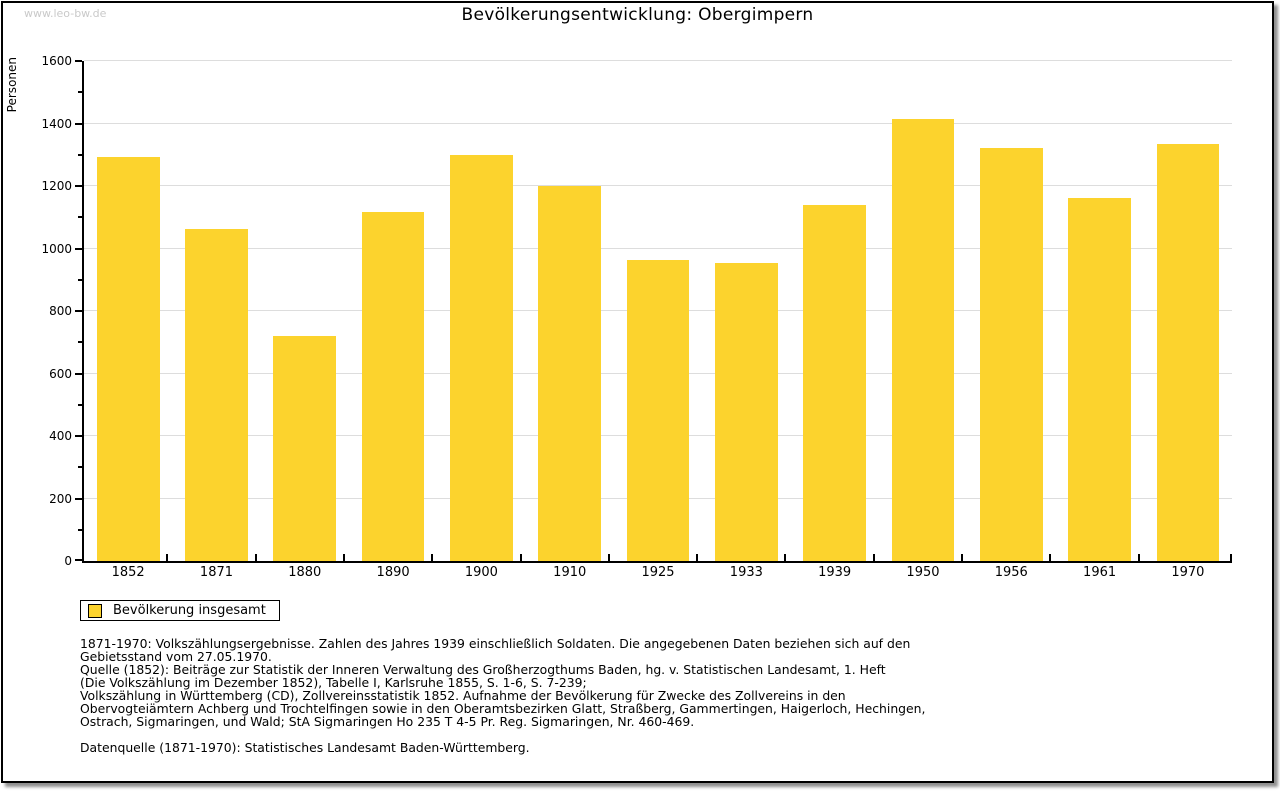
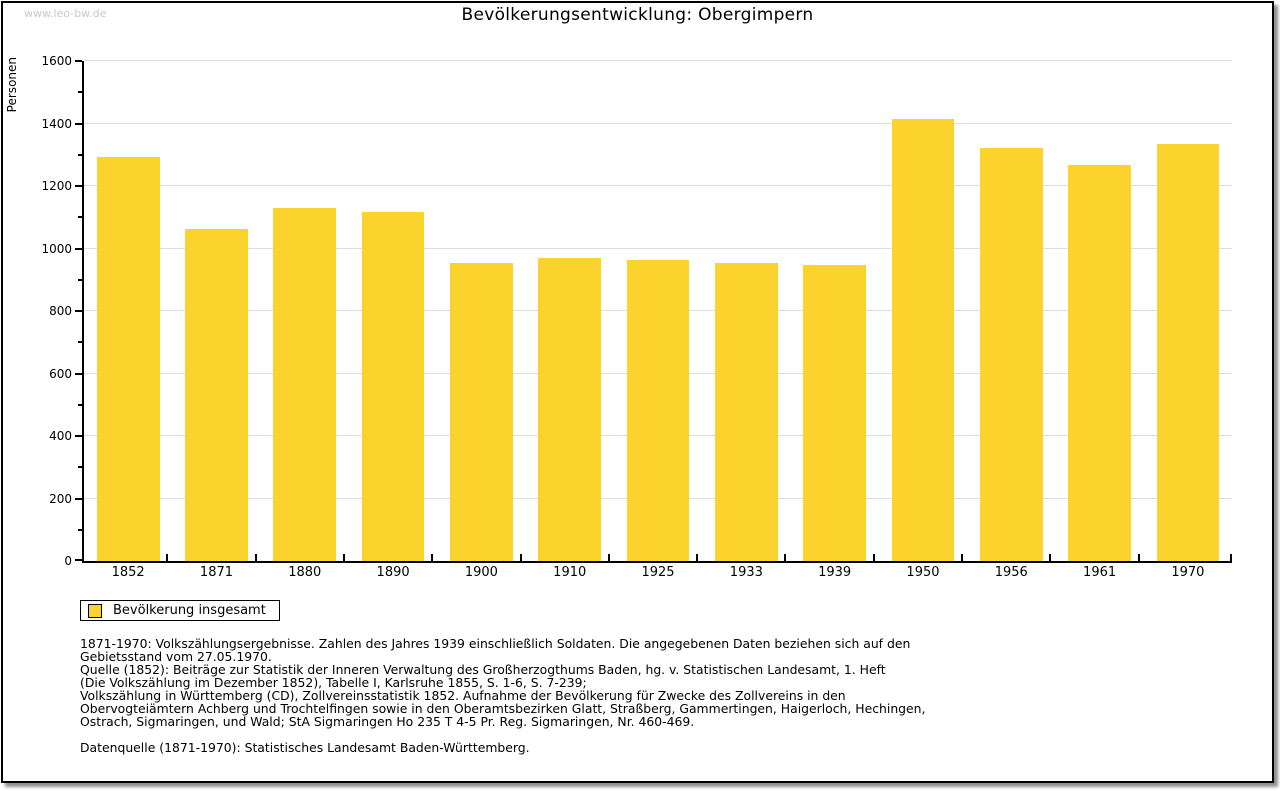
1880: 720 -> 1130
1900: 1300 -> 950
1910: 1200 -> 970
1939: 1140 -> 950
1961: 1160 -> 1270
